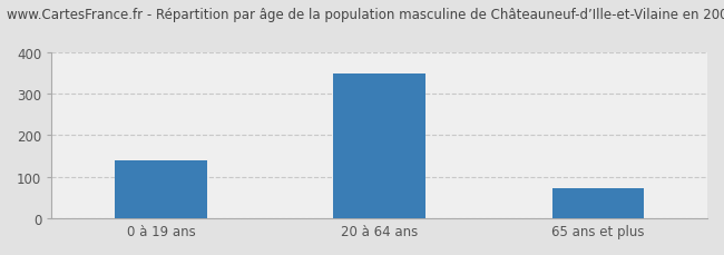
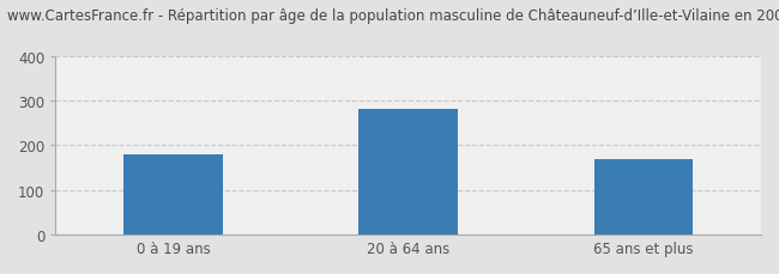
0 à 19 ans: 140 -> 180
20 à 64 ans: 348 -> 280
65 ans et plus: 72 -> 170
